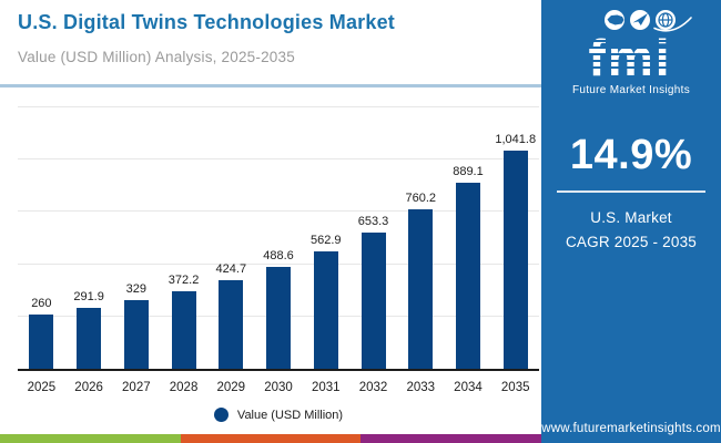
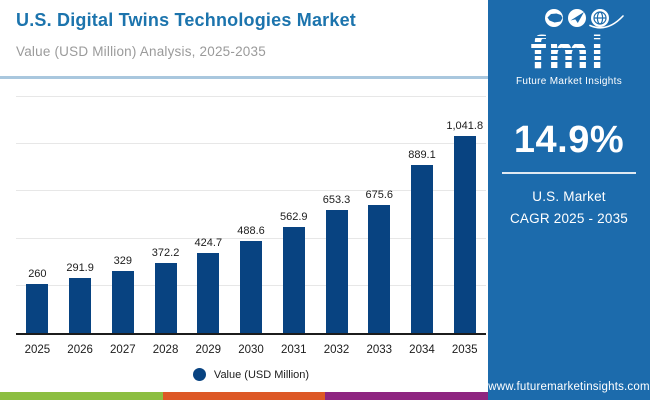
2033: 760.2 -> 675.6
